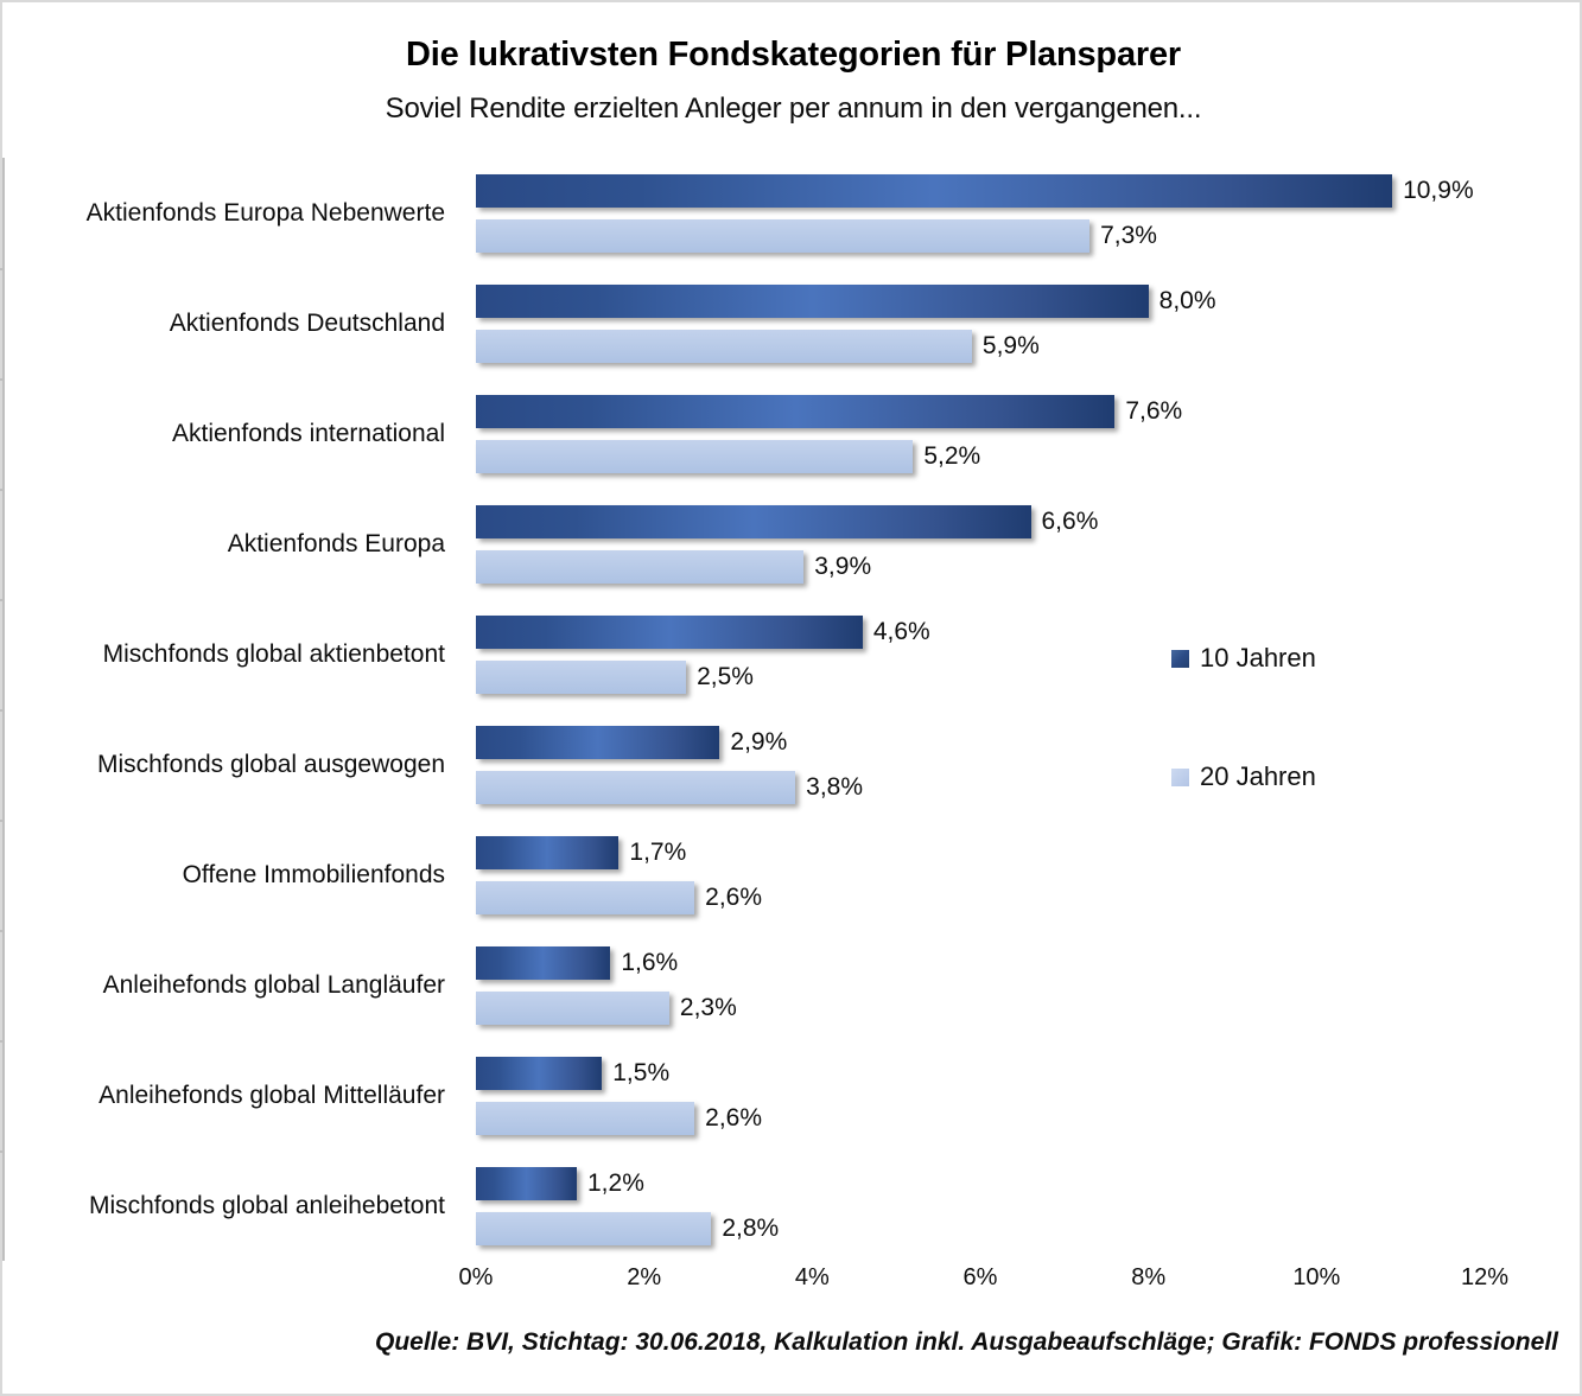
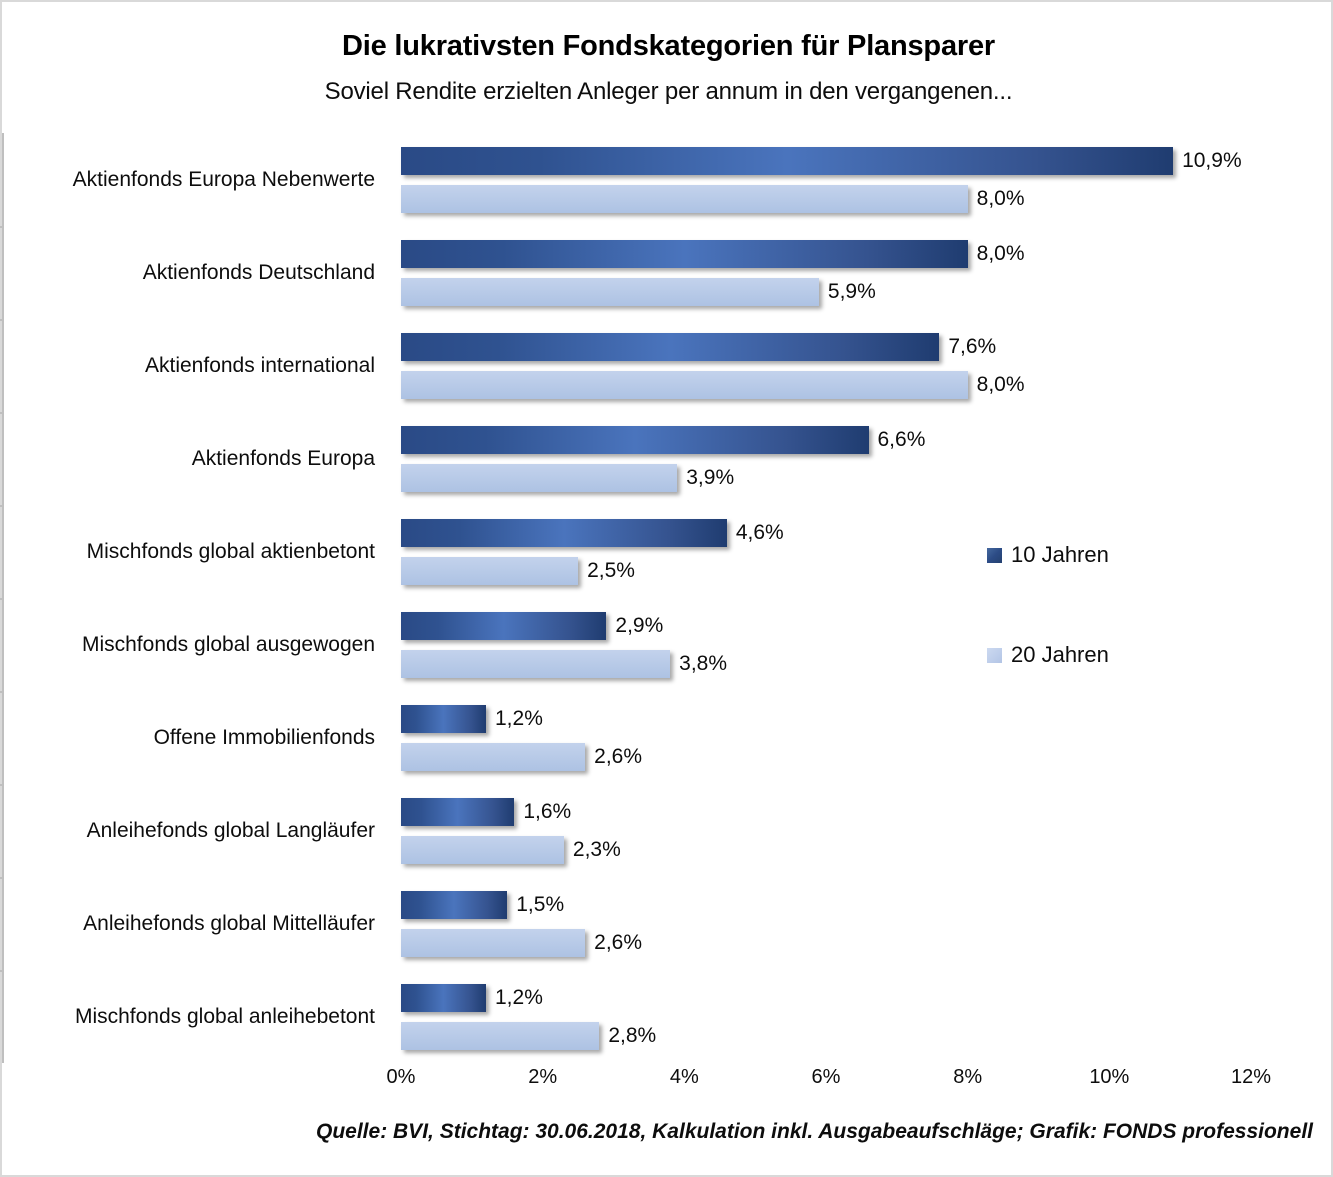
20 Jahren/Aktienfonds Europa Nebenwerte: 7,3% -> 8,0%
20 Jahren/Aktienfonds international: 5,2% -> 8,0%
10 Jahren/Offene Immobilienfonds: 1,7% -> 1,2%
